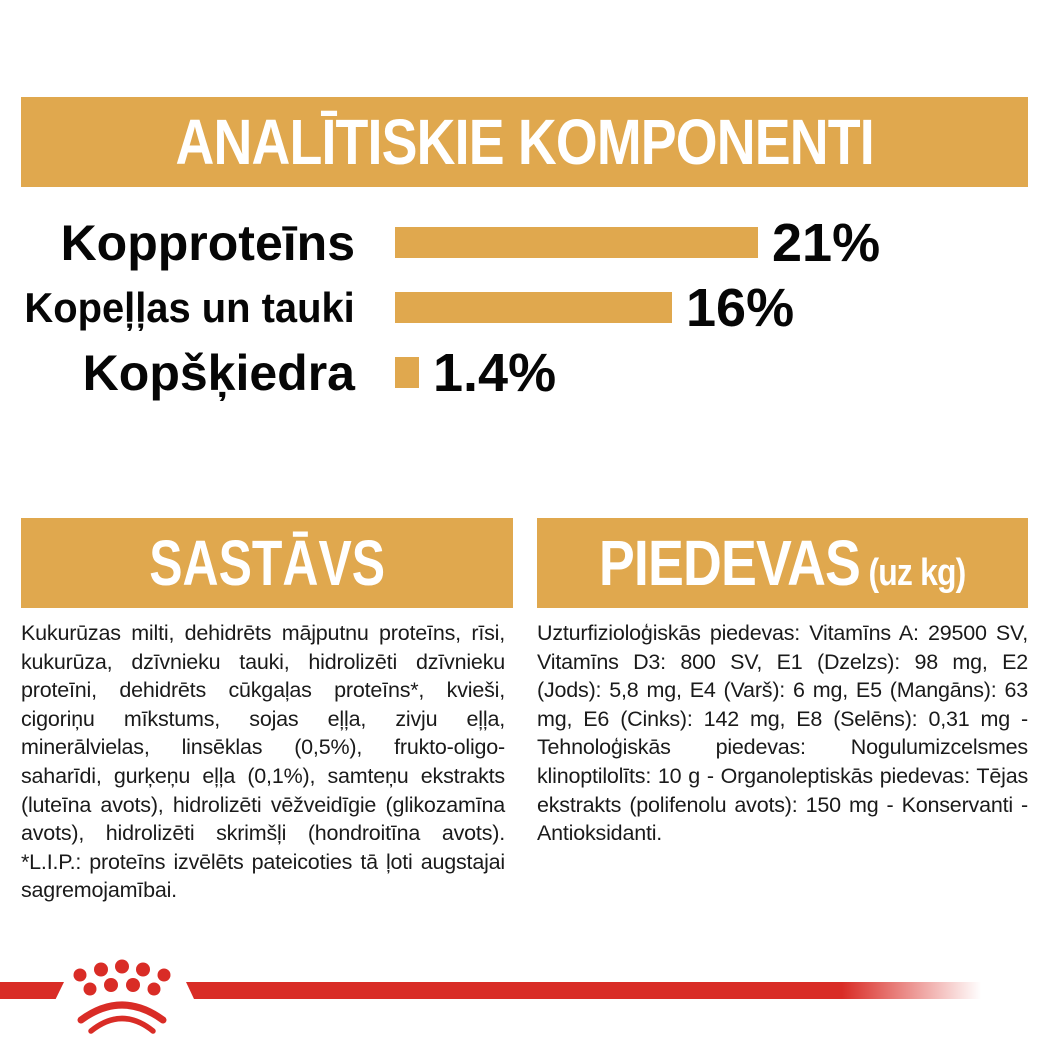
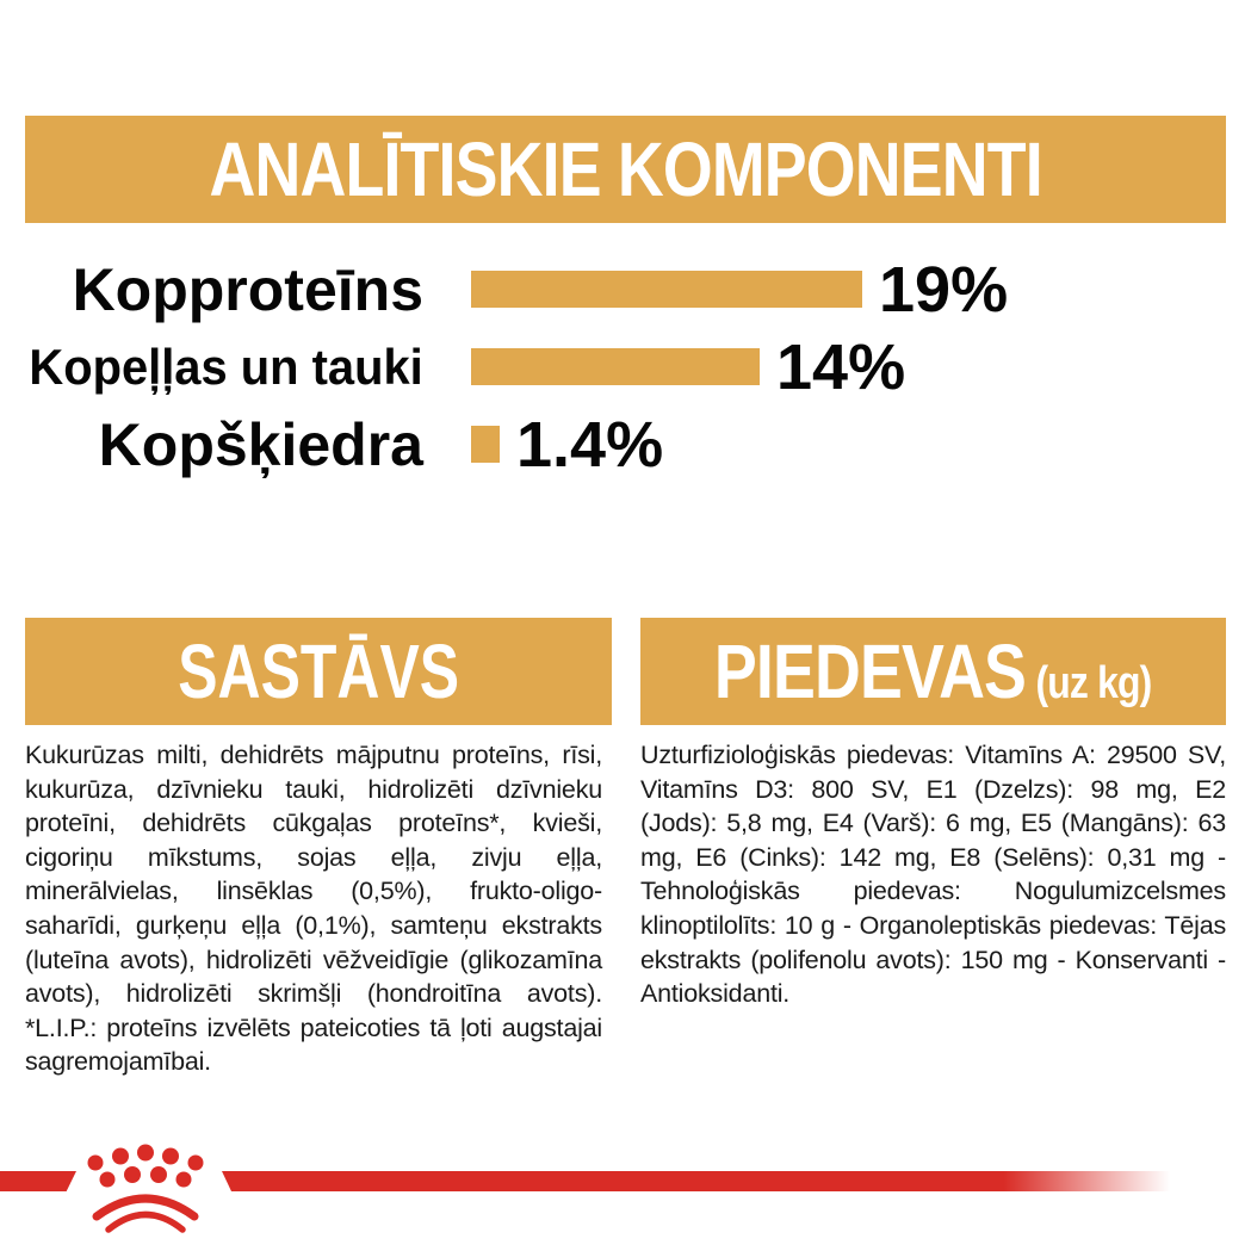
Kopproteīns: 21% -> 19%
Kopeļļas un tauki: 16% -> 14%
